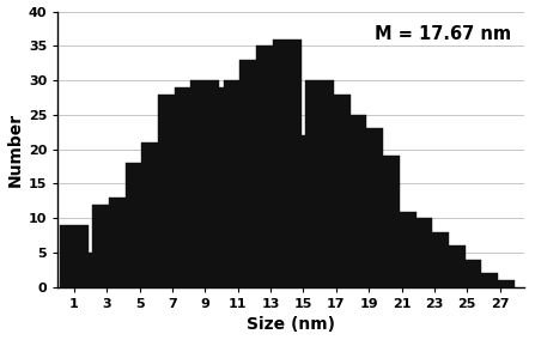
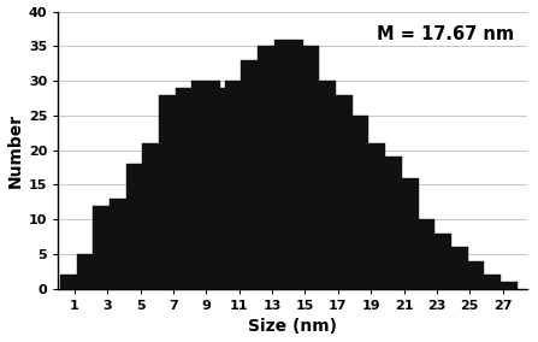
1: 9 -> 2
15: 22 -> 35
19: 23 -> 21
21: 11 -> 16
